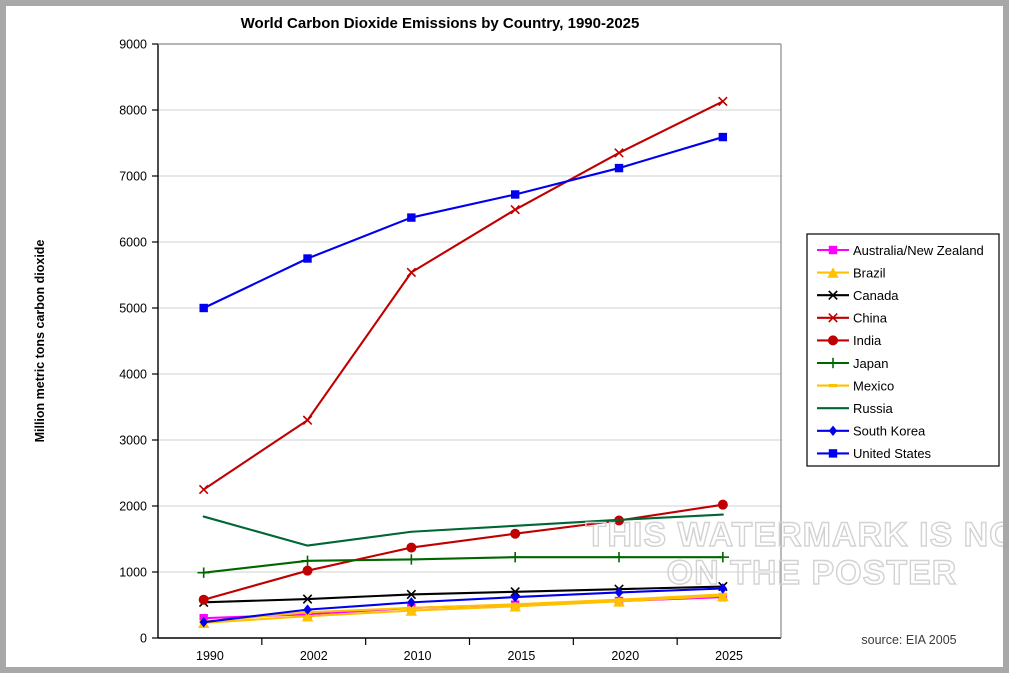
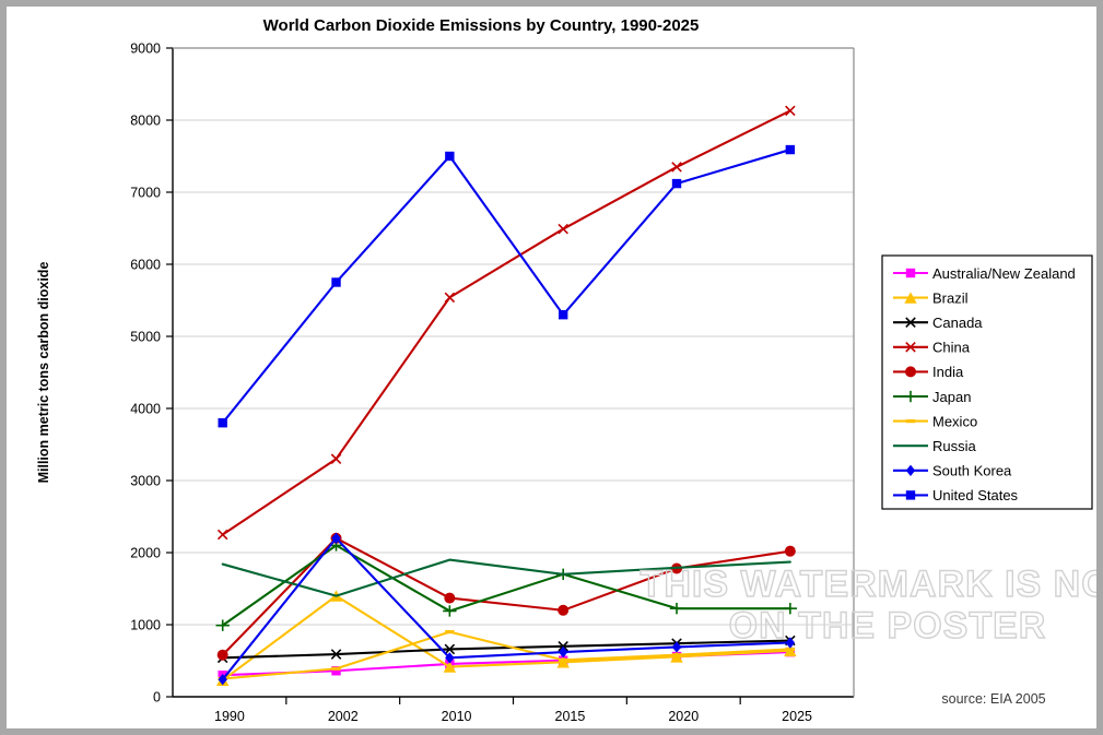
United States/1990: 5000 -> 3800
Brazil/2002: 300 -> 1400
India/2002: 1000 -> 2200
Japan/2002: 1200 -> 2100
South Korea/2002: 400 -> 2200
Mexico/2010: 500 -> 900
Russia/2010: 1600 -> 1900
United States/2010: 6400 -> 7500
India/2015: 1600 -> 1200
Japan/2015: 1200 -> 1700
United States/2015: 6700 -> 5300
